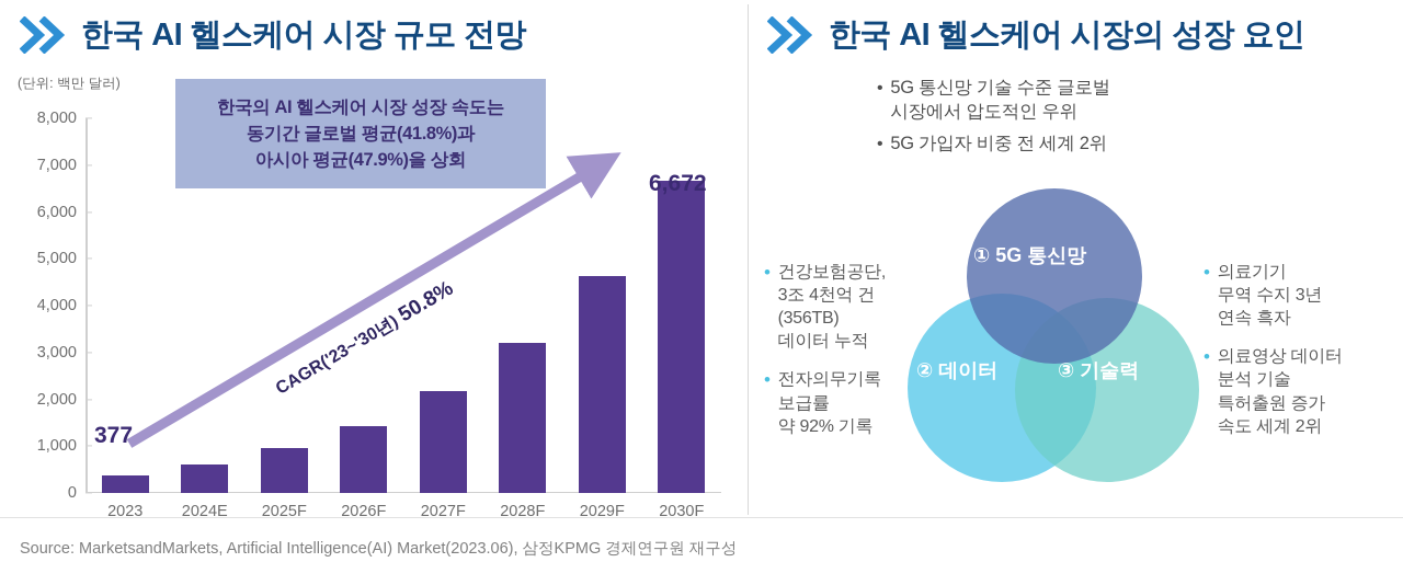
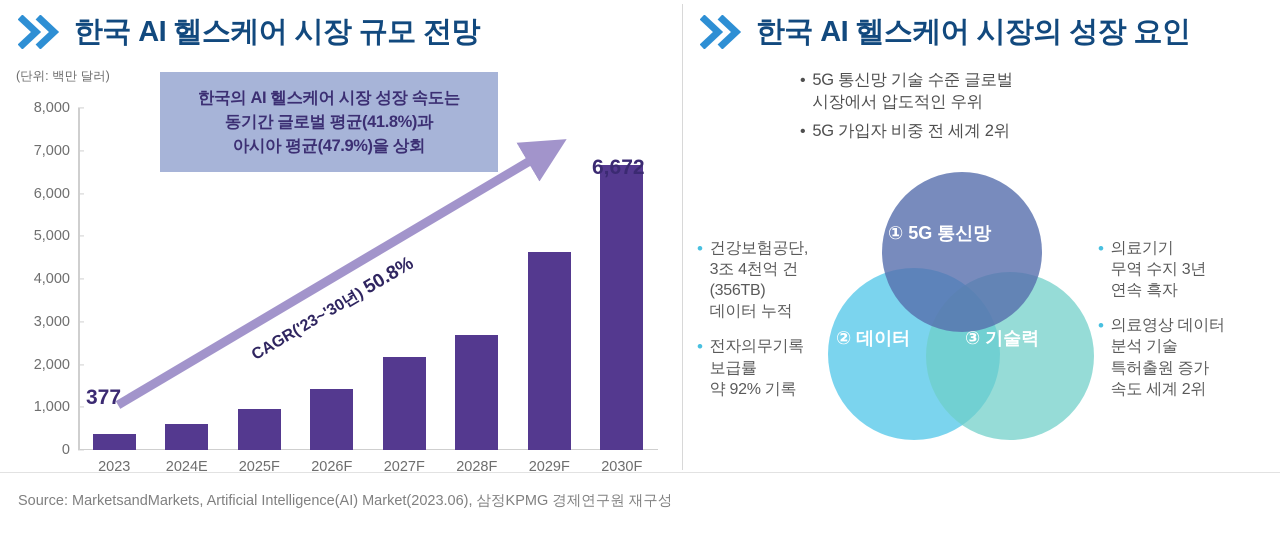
2028F: 3200 -> 2700
